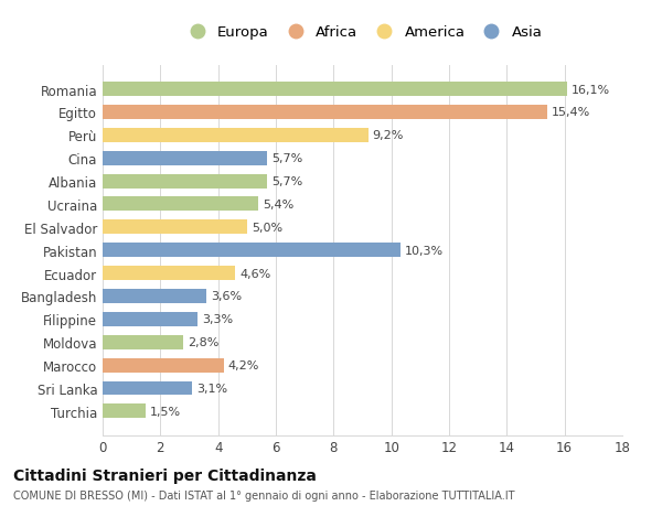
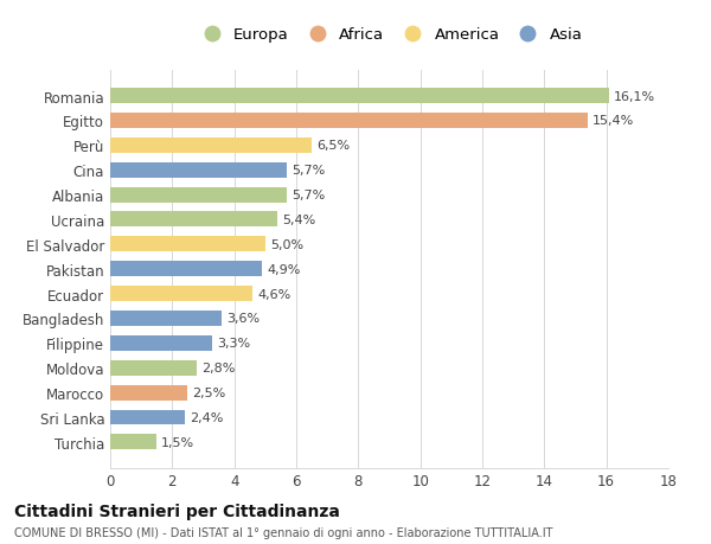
Perù: 9,2% -> 6,5%
Pakistan: 10,3% -> 4,9%
Marocco: 4,2% -> 2,5%
Sri Lanka: 3,1% -> 2,4%
